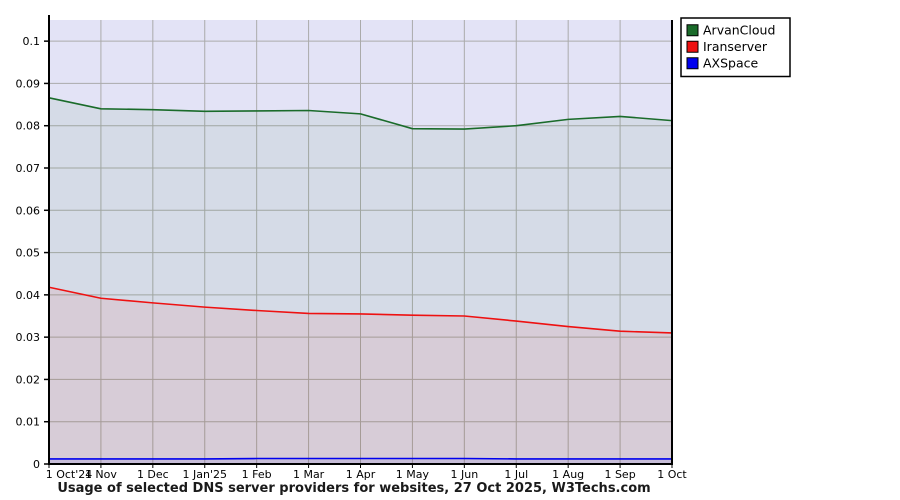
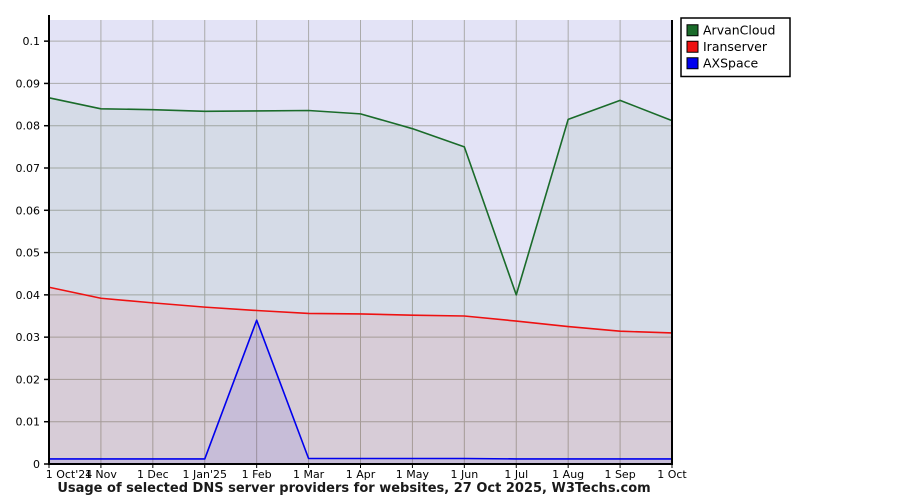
AXSpace/1 Feb: 0.001 -> 0.034
ArvanCloud/1 Jun: 0.079 -> 0.075
ArvanCloud/1 Jul: 0.080 -> 0.040
ArvanCloud/1 Sep: 0.082 -> 0.086
